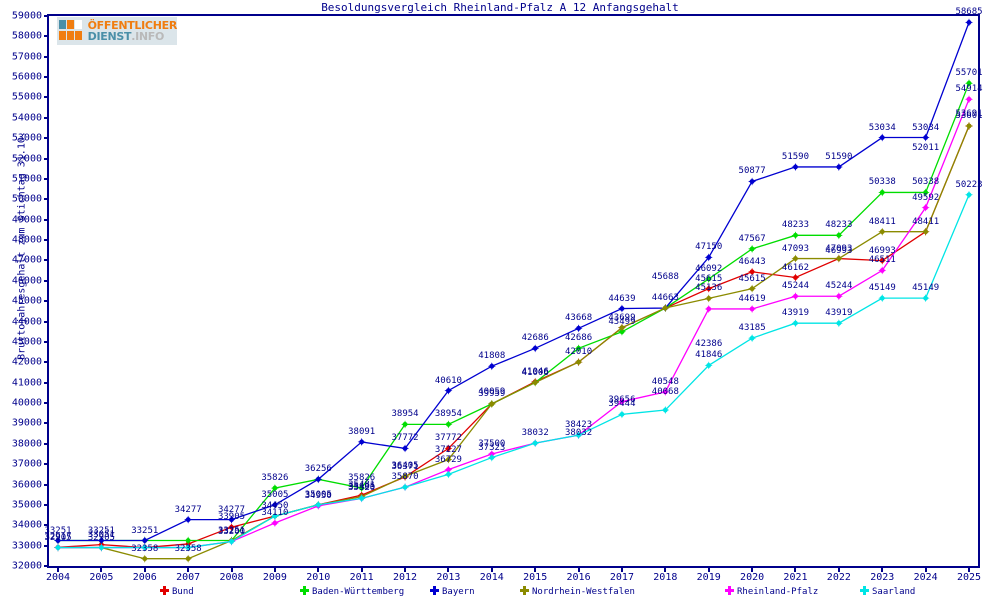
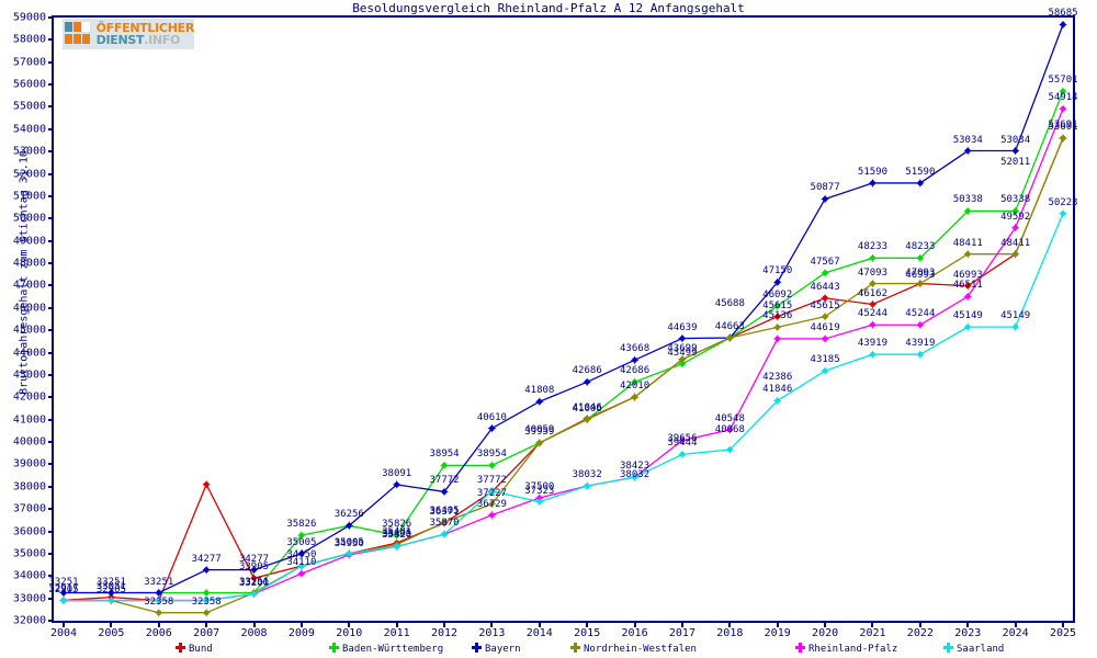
Bund/2007: 33100 -> 38100
Saarland/2013: 36500 -> 37800
